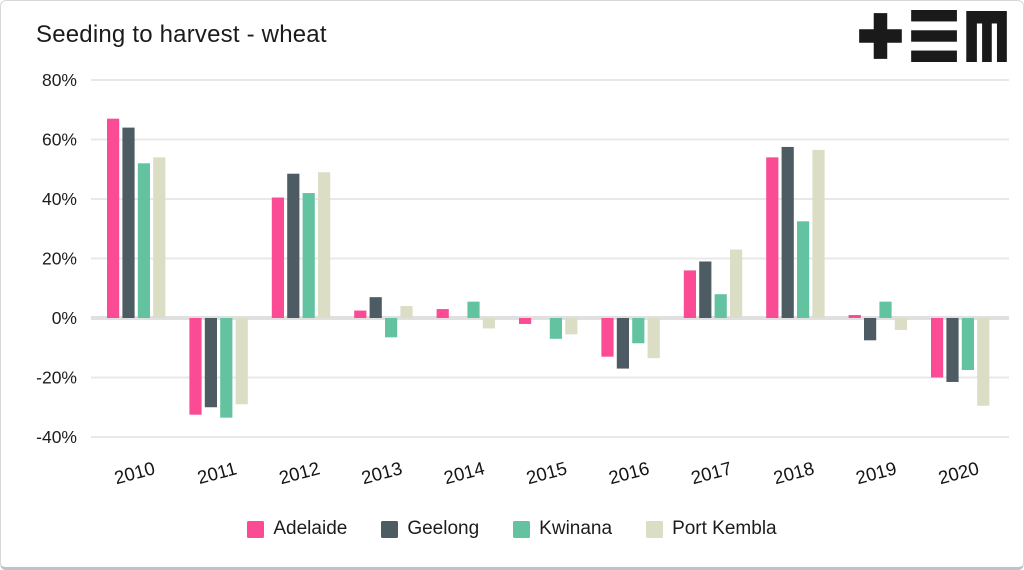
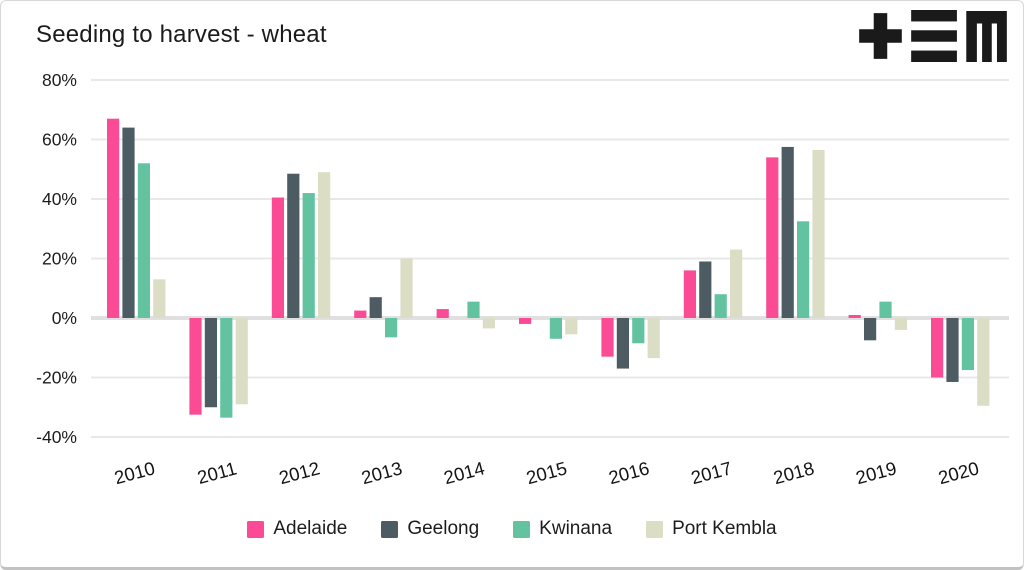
Port Kembla/2010: 54% -> 13%
Port Kembla/2013: 4% -> 20%
